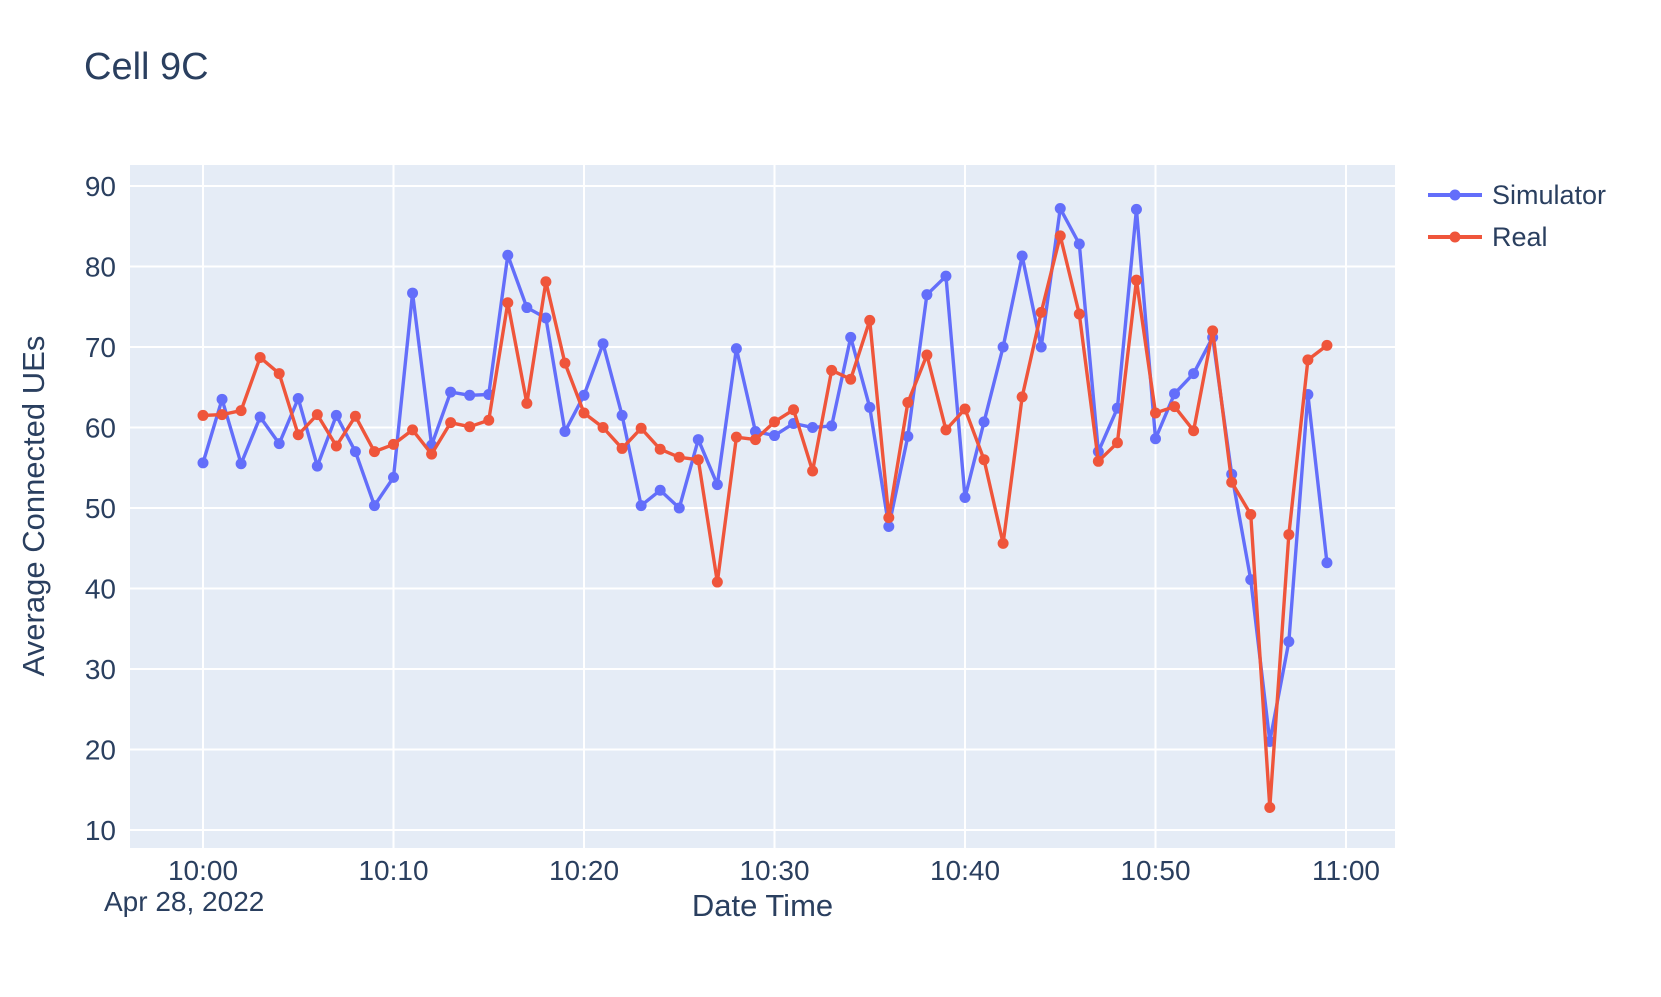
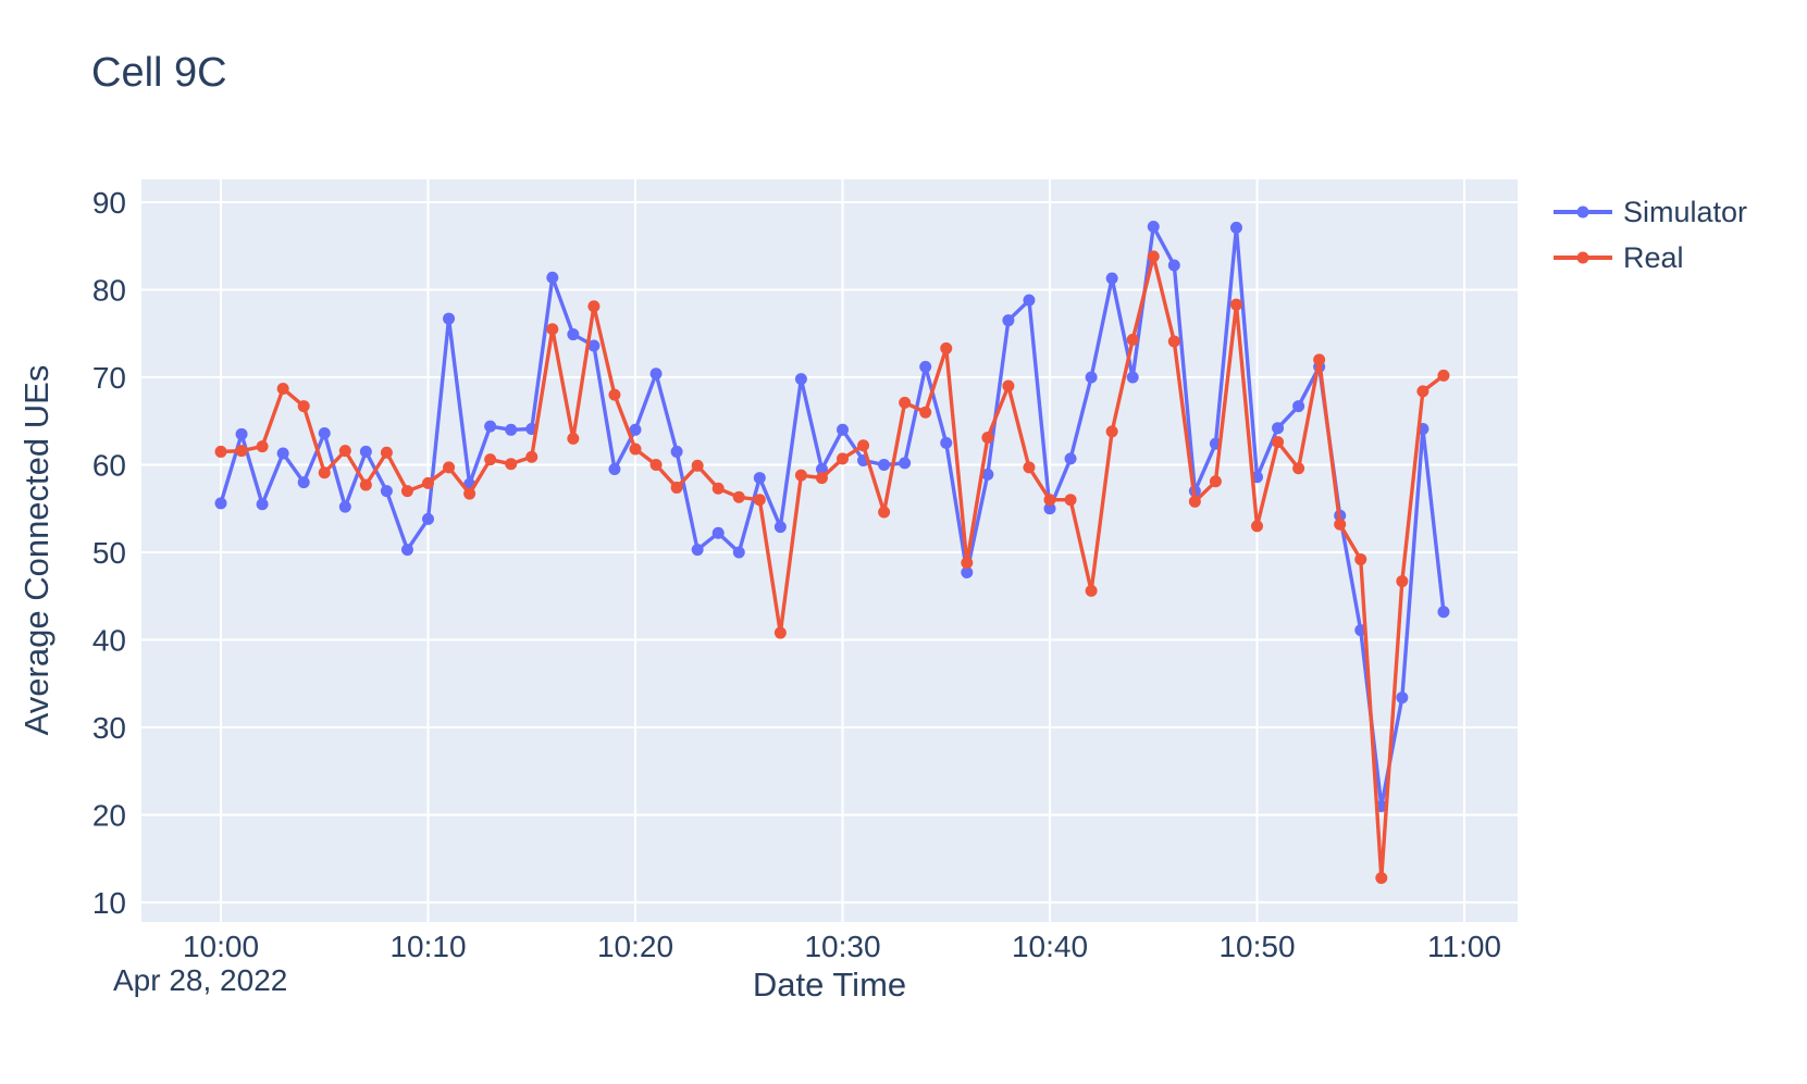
Simulator/10:30: 59 -> 64
Simulator/10:40: 51 -> 55
Real/10:40: 62 -> 56
Real/10:50: 62 -> 53
